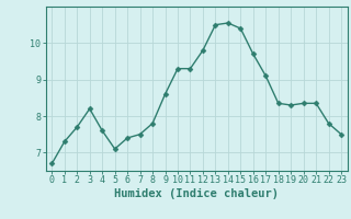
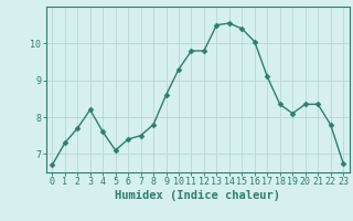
11: 9.30 -> 9.80
16: 9.70 -> 10.05
19: 8.30 -> 8.10
23: 7.50 -> 6.75
